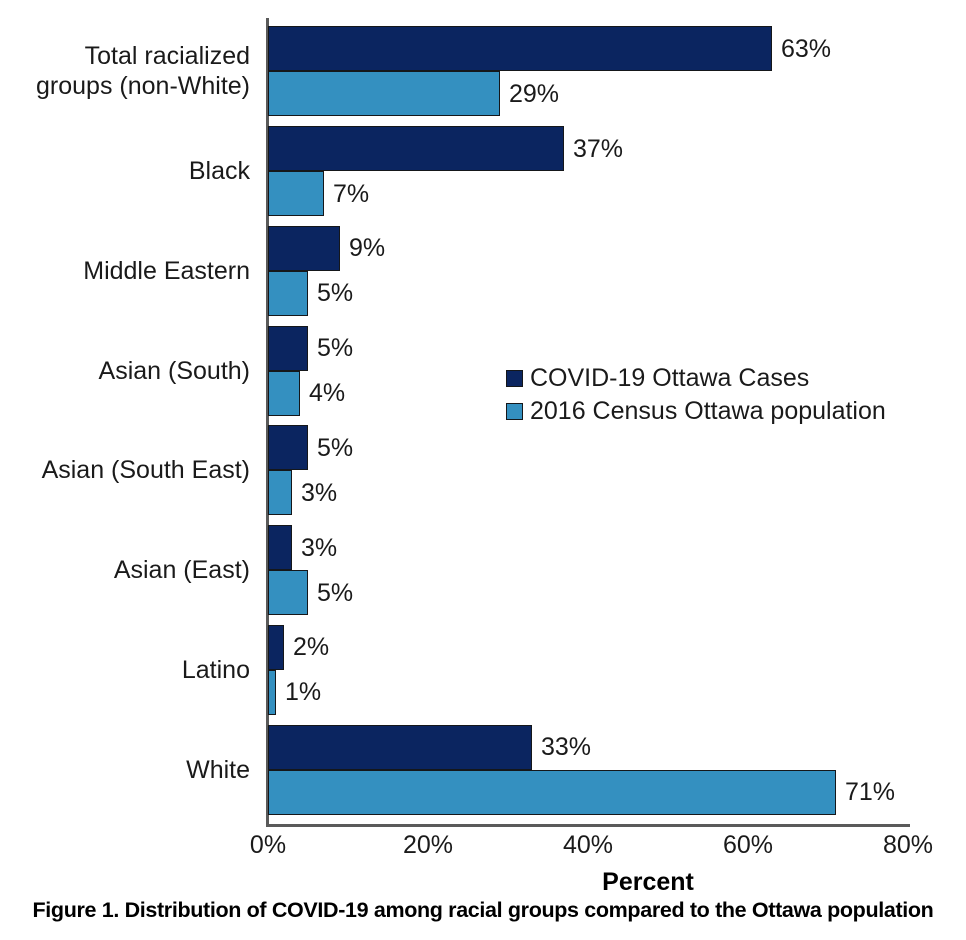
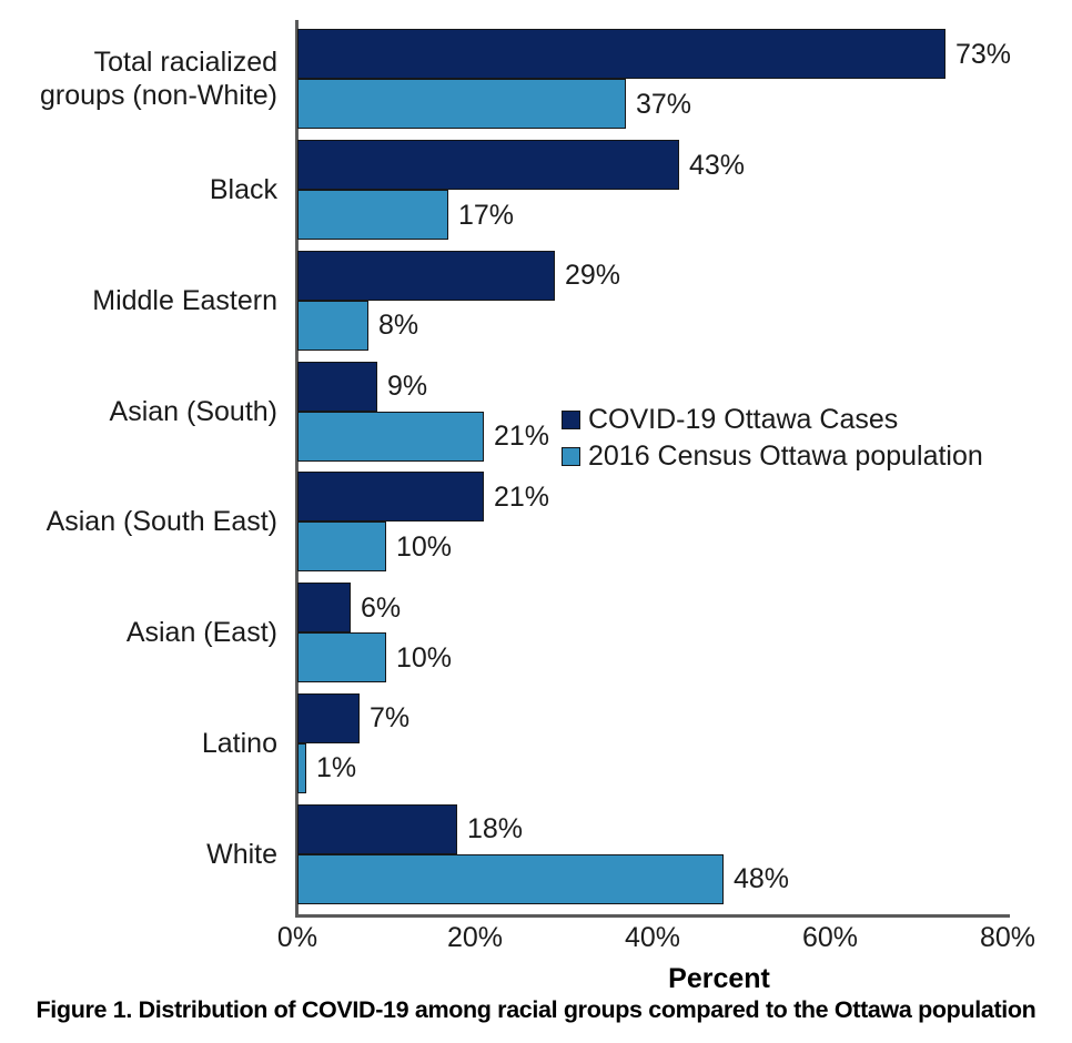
COVID-19 Ottawa Cases/Total racialized groups (non-White): 63% -> 73%
2016 Census Ottawa population/Total racialized groups (non-White): 29% -> 37%
COVID-19 Ottawa Cases/Black: 37% -> 43%
2016 Census Ottawa population/Black: 7% -> 17%
COVID-19 Ottawa Cases/Middle Eastern: 9% -> 29%
2016 Census Ottawa population/Middle Eastern: 5% -> 8%
COVID-19 Ottawa Cases/Asian (South): 5% -> 9%
2016 Census Ottawa population/Asian (South): 4% -> 21%
COVID-19 Ottawa Cases/Asian (South East): 5% -> 21%
2016 Census Ottawa population/Asian (South East): 3% -> 10%
COVID-19 Ottawa Cases/Asian (East): 3% -> 6%
2016 Census Ottawa population/Asian (East): 5% -> 10%
COVID-19 Ottawa Cases/Latino: 2% -> 7%
COVID-19 Ottawa Cases/White: 33% -> 18%
2016 Census Ottawa population/White: 71% -> 48%
